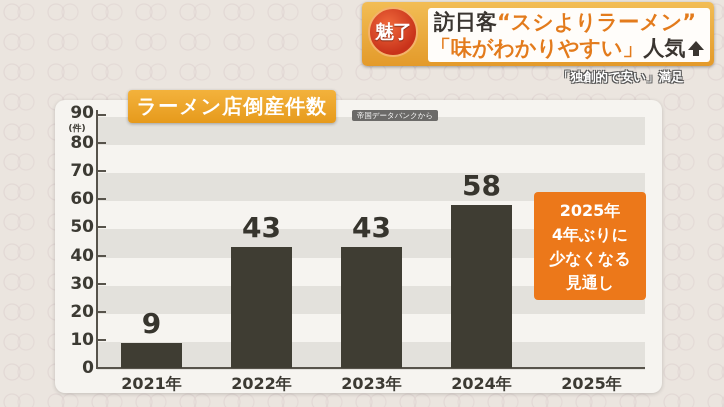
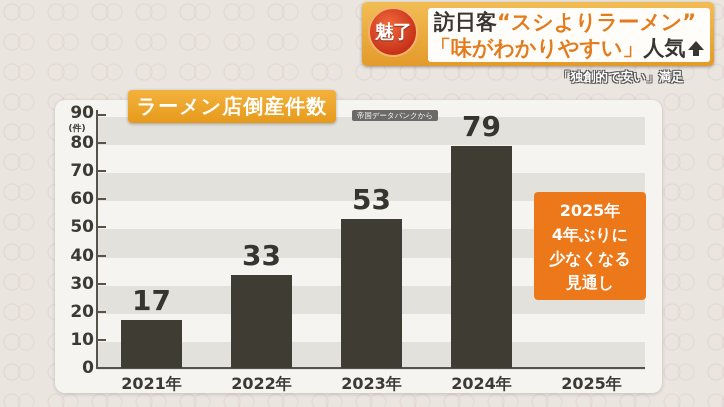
2021年: 9 -> 17
2022年: 43 -> 33
2023年: 43 -> 53
2024年: 58 -> 79
